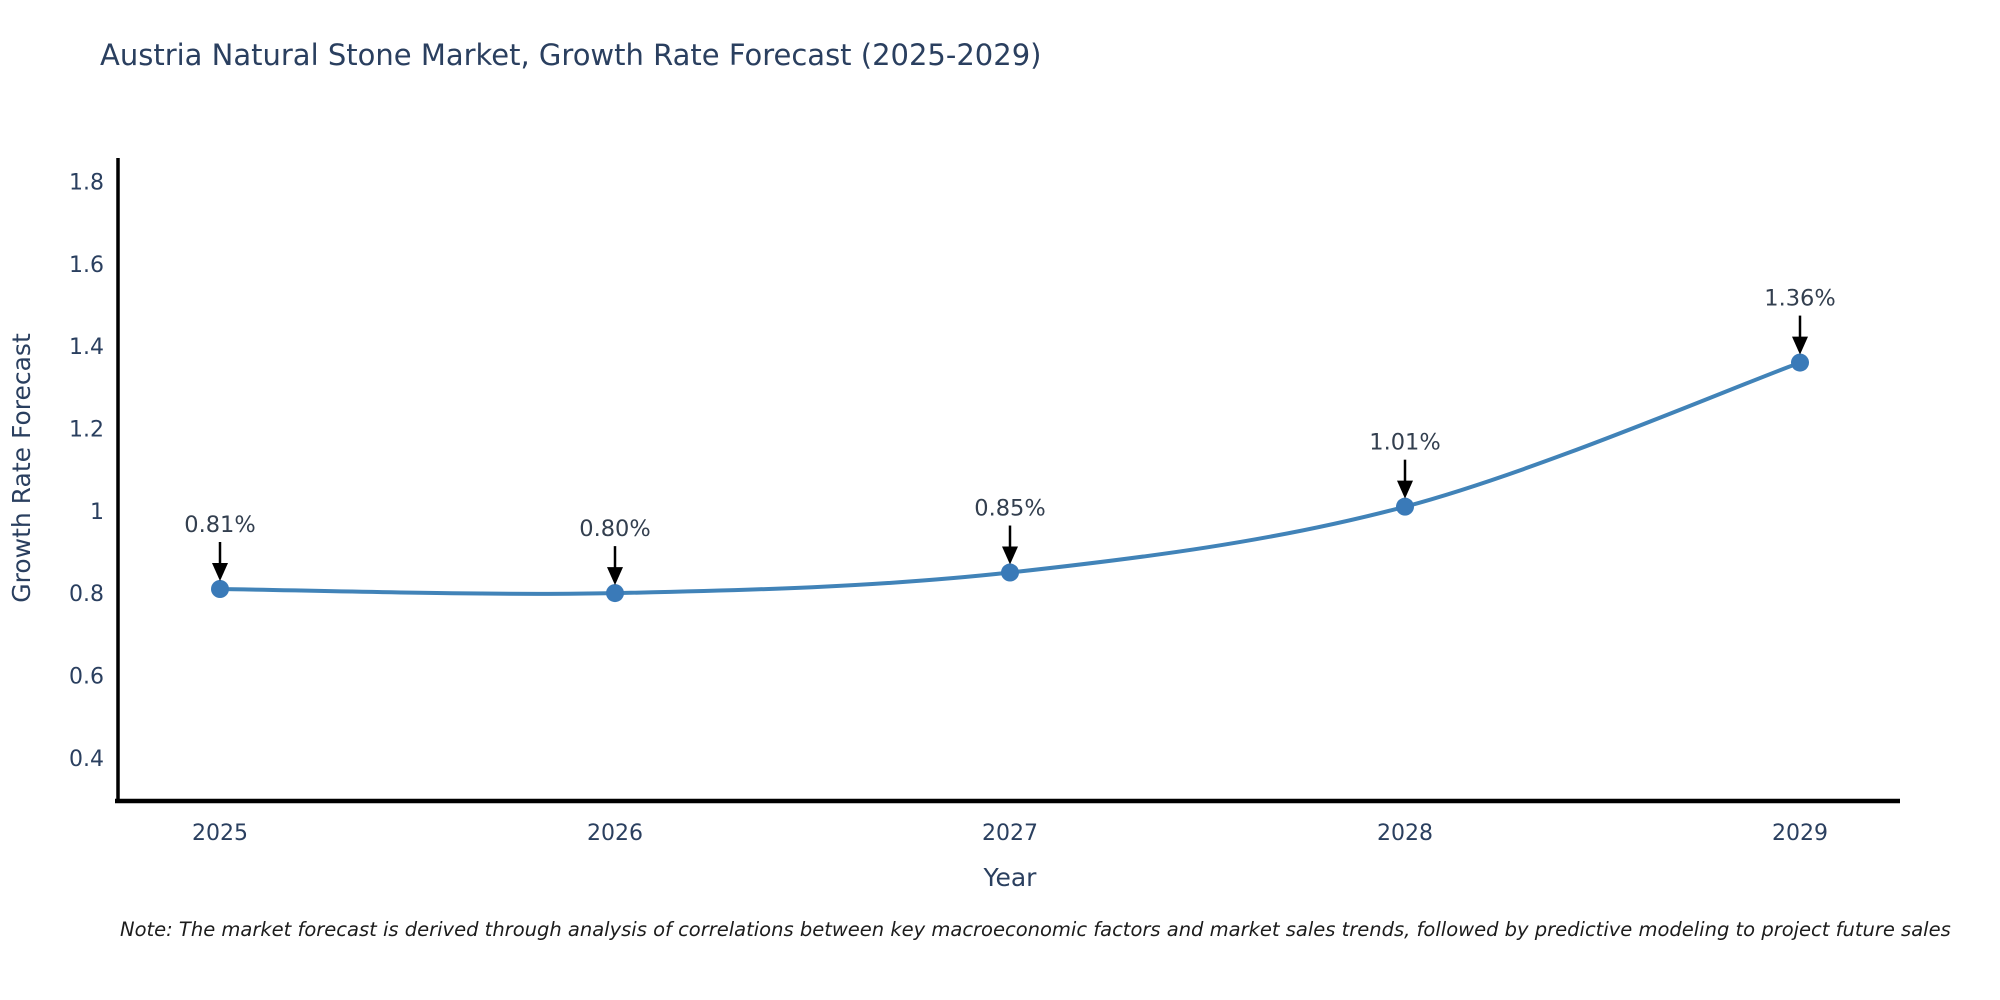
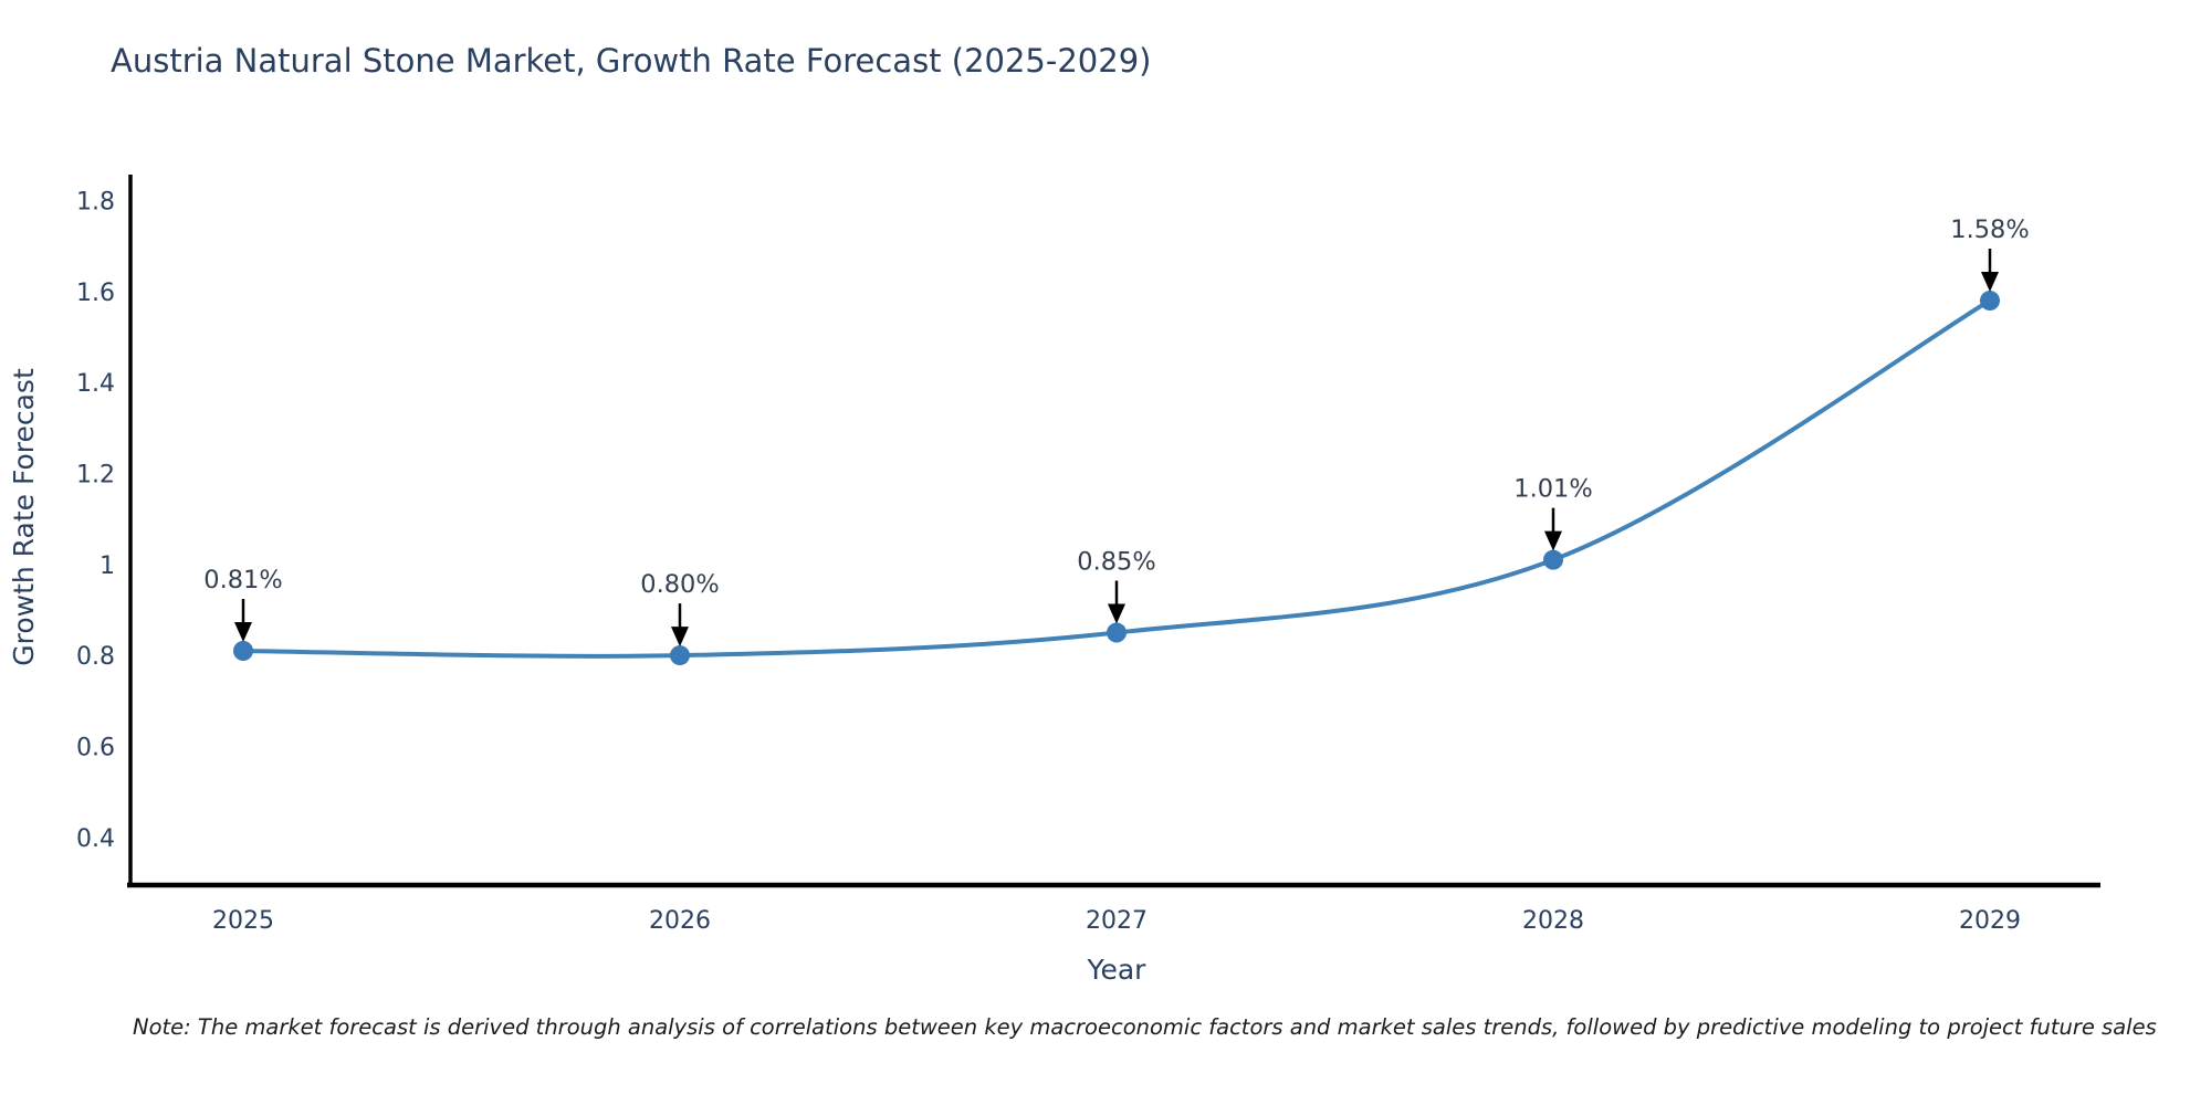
2029: 1.36% -> 1.58%
